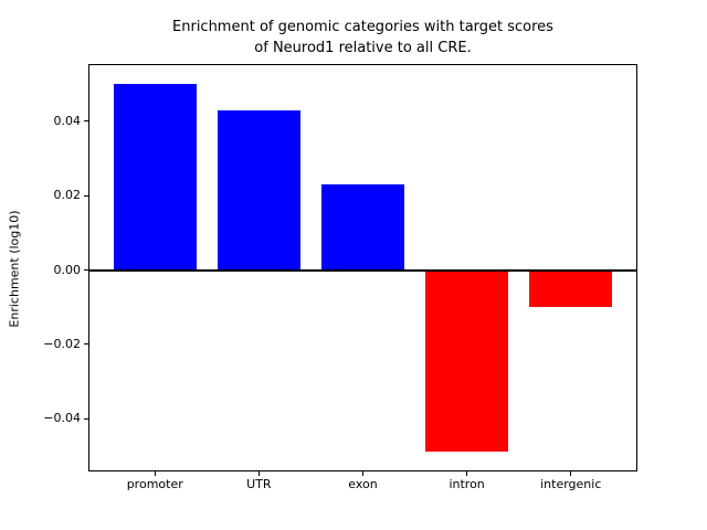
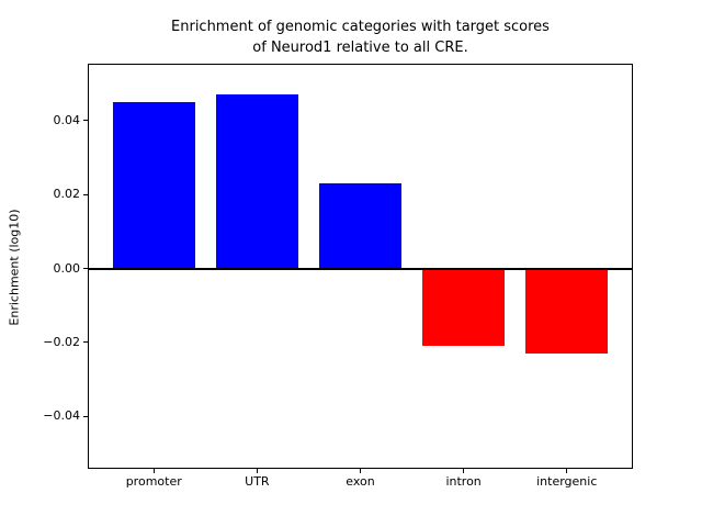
promoter: 0.050 -> 0.045
UTR: 0.043 -> 0.047
intron: -0.049 -> -0.021
intergenic: -0.010 -> -0.023
